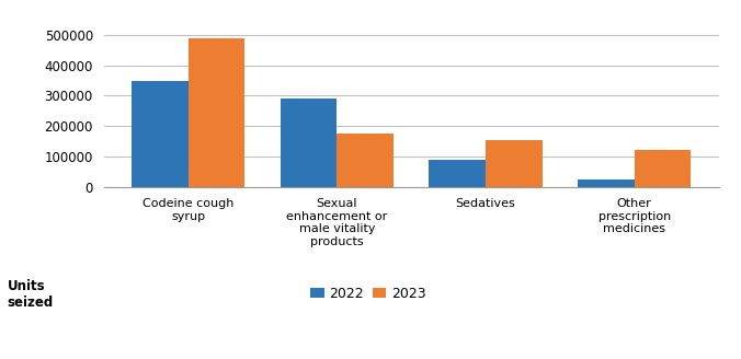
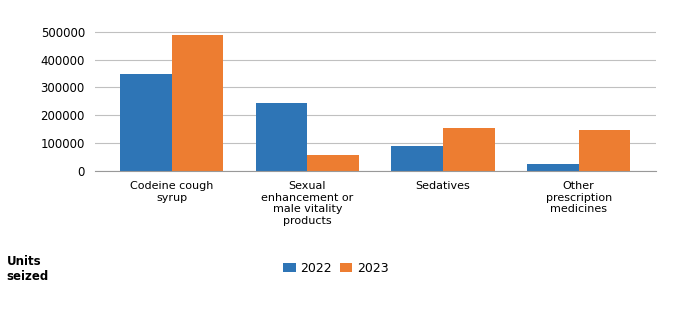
2022/Sexual enhancement or male vitality products: 290000 -> 245000
2023/Sexual enhancement or male vitality products: 175000 -> 55000
2023/Other prescription medicines: 120000 -> 145000
